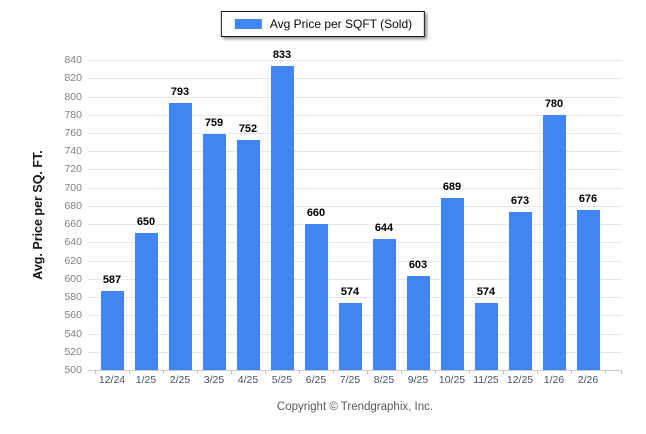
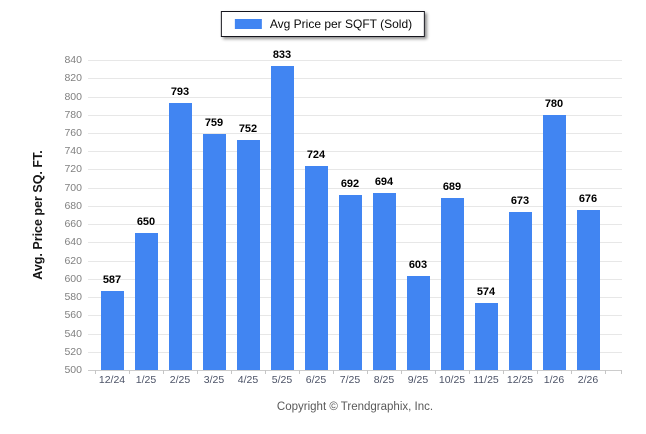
6/25: 660 -> 724
7/25: 574 -> 692
8/25: 644 -> 694
